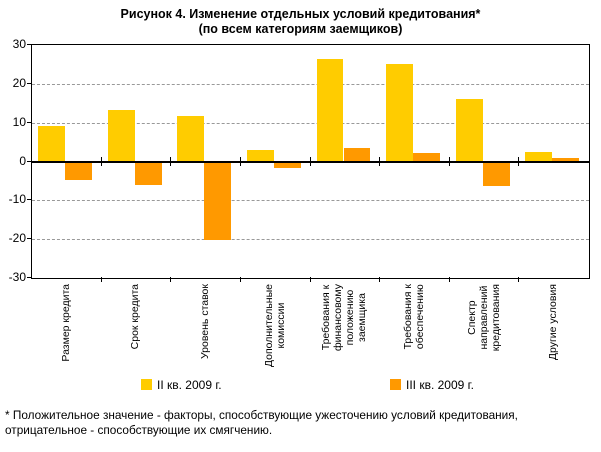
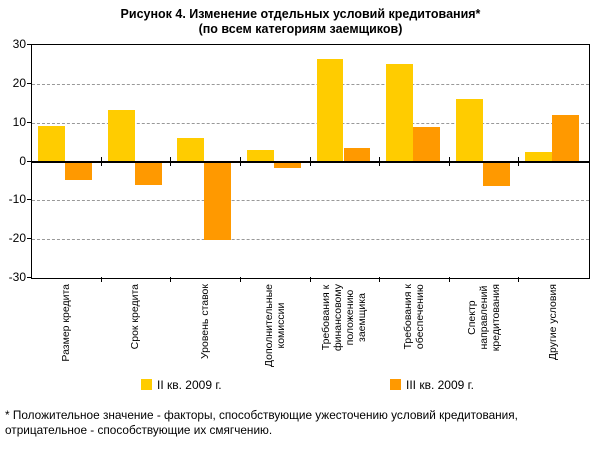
II кв. 2009 г./Уровень ставок: 12 -> 6
III кв. 2009 г./Требования к обеспечению: 2 -> 9
III кв. 2009 г./Другие условия: 1 -> 12
